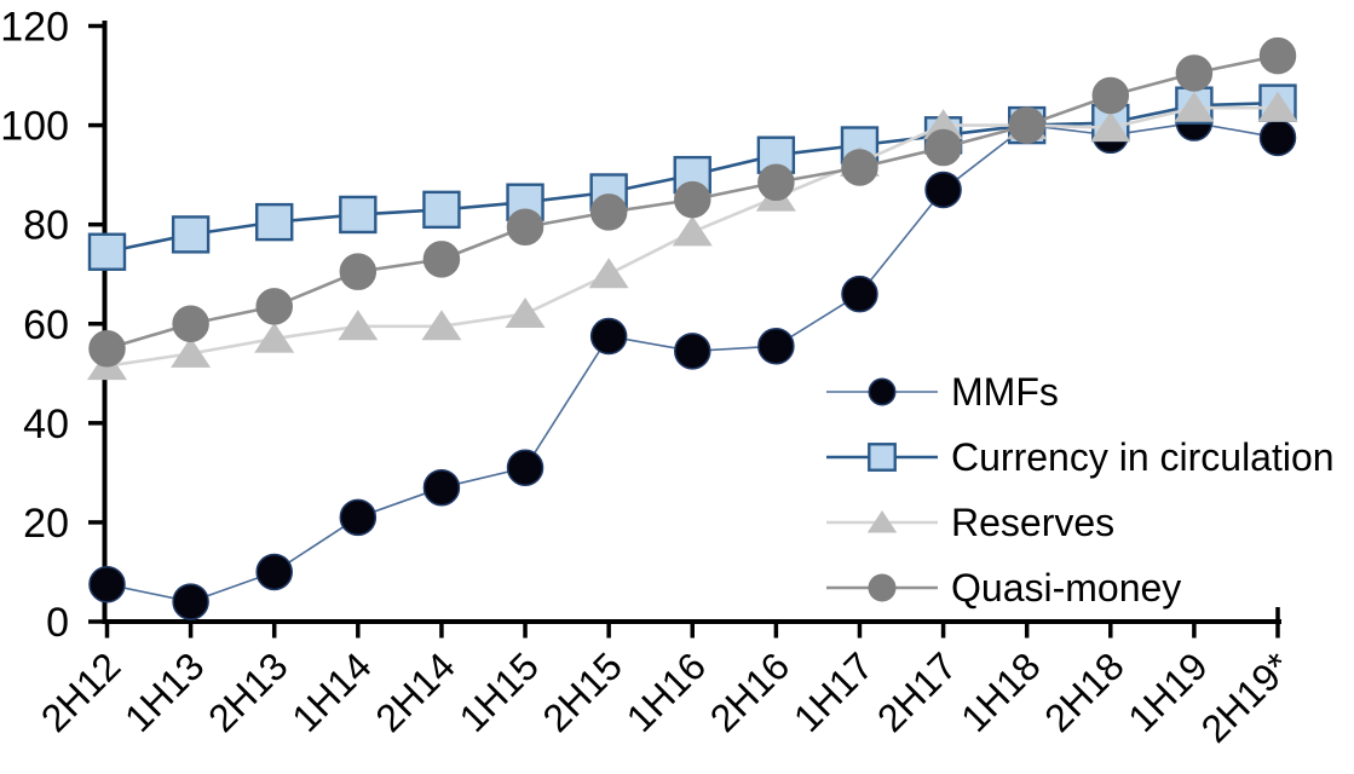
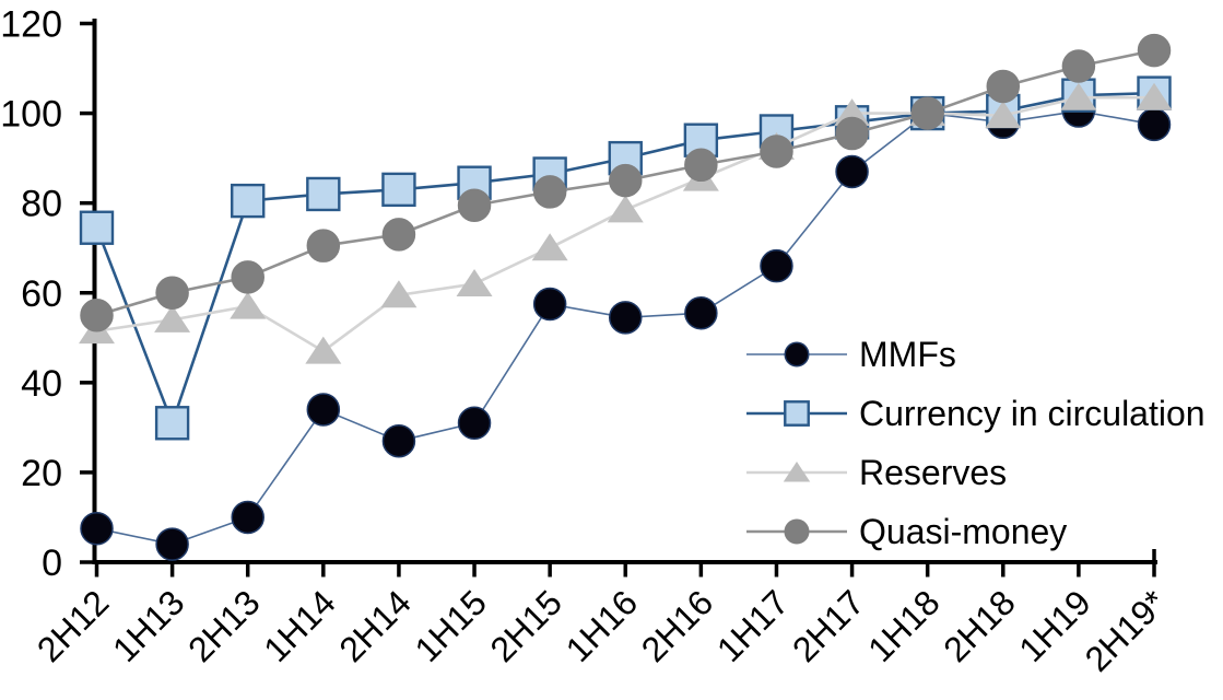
Currency in circulation/1H13: 78 -> 31
MMFs/1H14: 21 -> 34
Reserves/1H14: 60 -> 47
